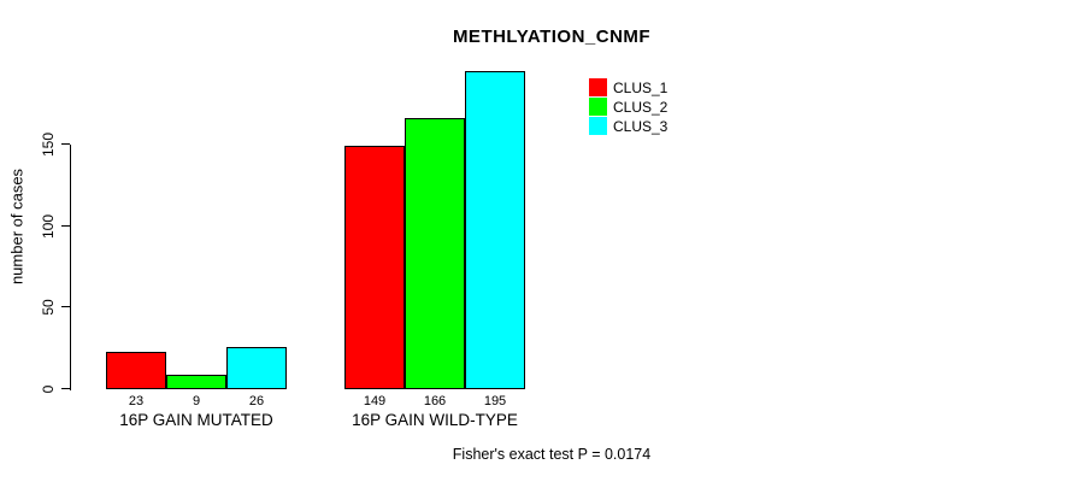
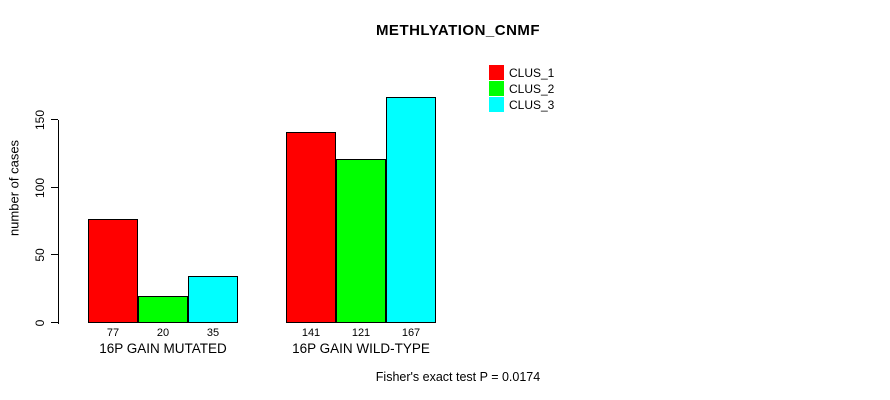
CLUS_1/16P GAIN MUTATED: 23 -> 77
CLUS_2/16P GAIN MUTATED: 9 -> 20
CLUS_3/16P GAIN MUTATED: 26 -> 35
CLUS_1/16P GAIN WILD-TYPE: 149 -> 141
CLUS_2/16P GAIN WILD-TYPE: 166 -> 121
CLUS_3/16P GAIN WILD-TYPE: 195 -> 167
